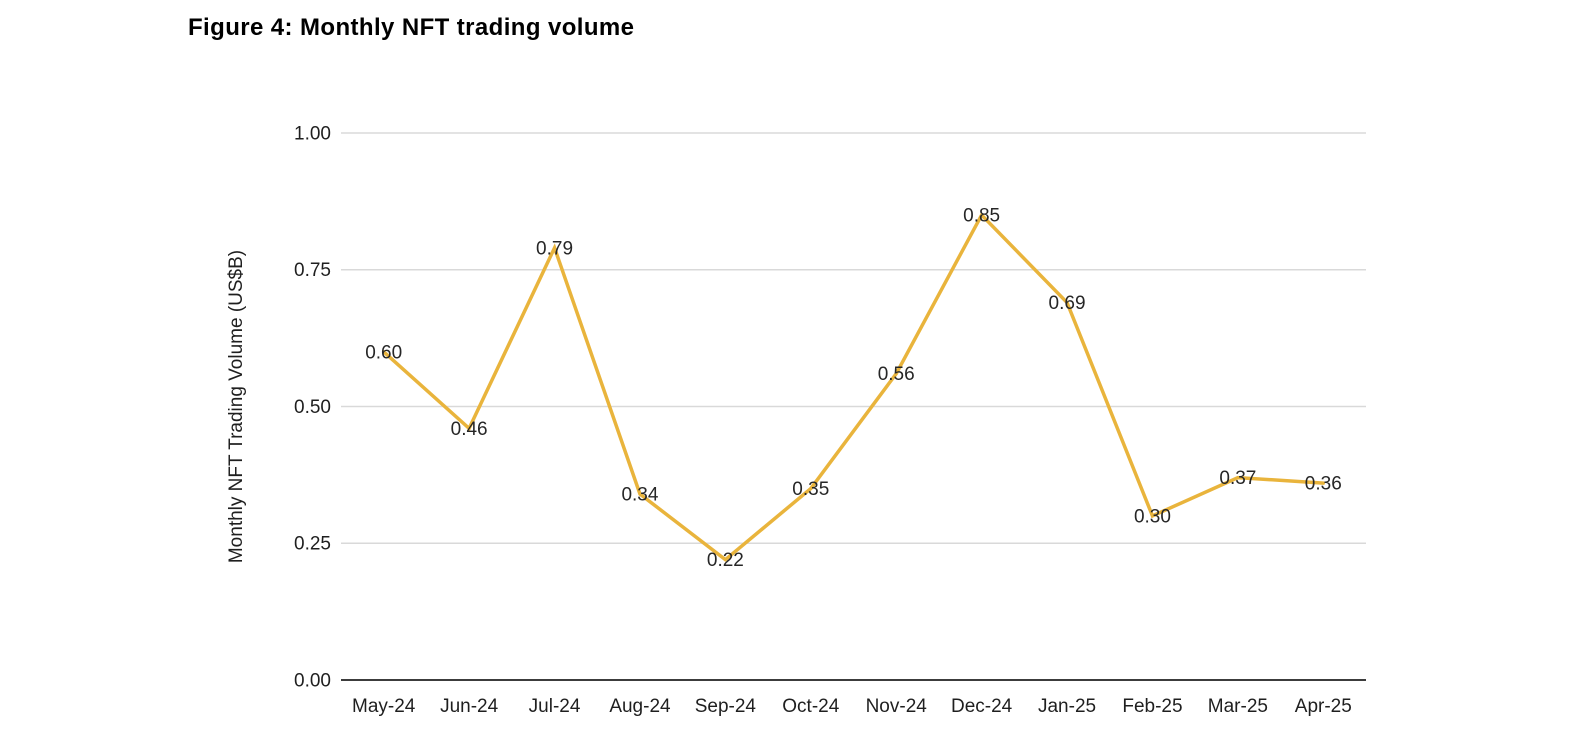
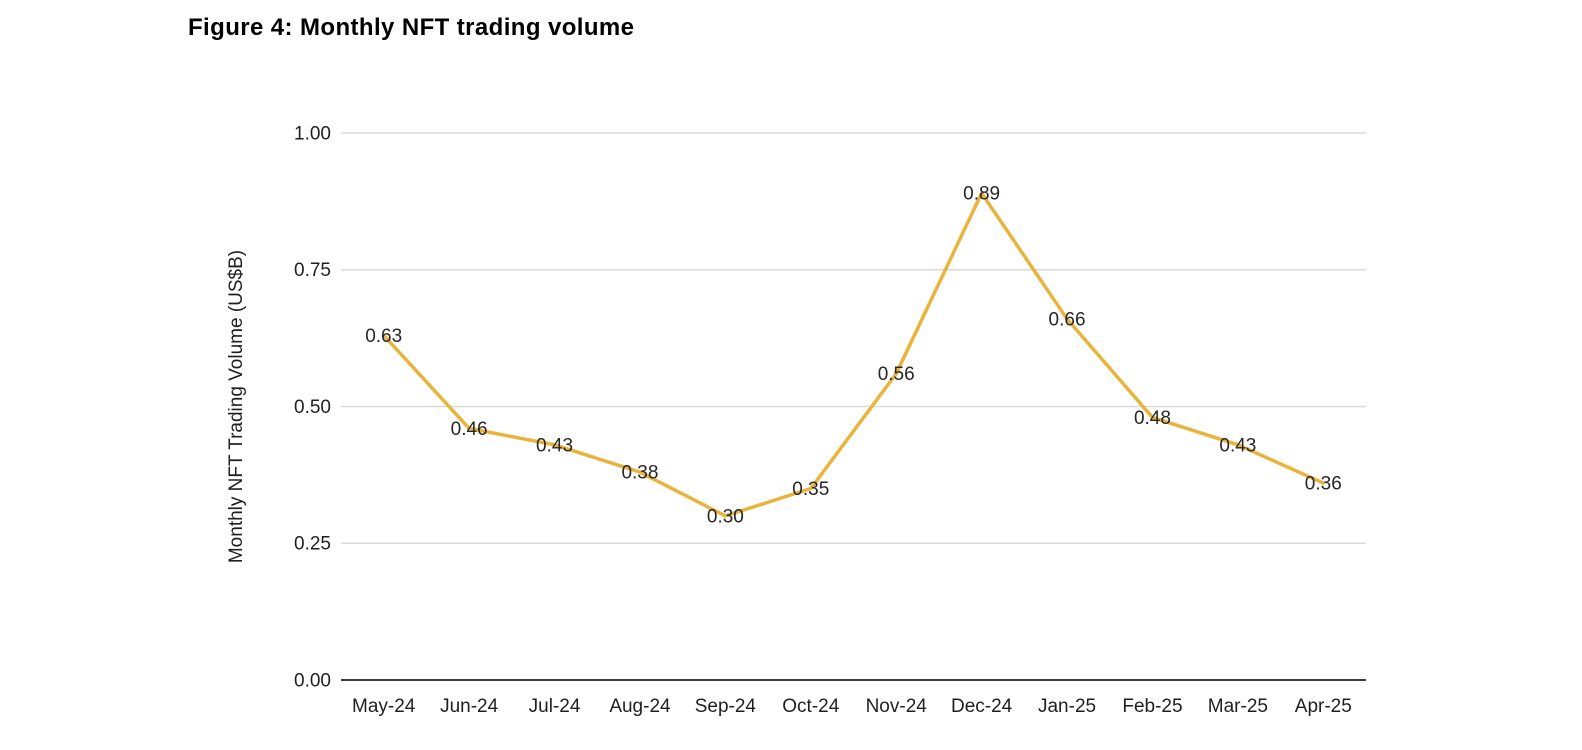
May-24: 0.60 -> 0.63
Jul-24: 0.79 -> 0.43
Aug-24: 0.34 -> 0.38
Sep-24: 0.22 -> 0.30
Dec-24: 0.85 -> 0.89
Jan-25: 0.69 -> 0.66
Feb-25: 0.30 -> 0.48
Mar-25: 0.37 -> 0.43
